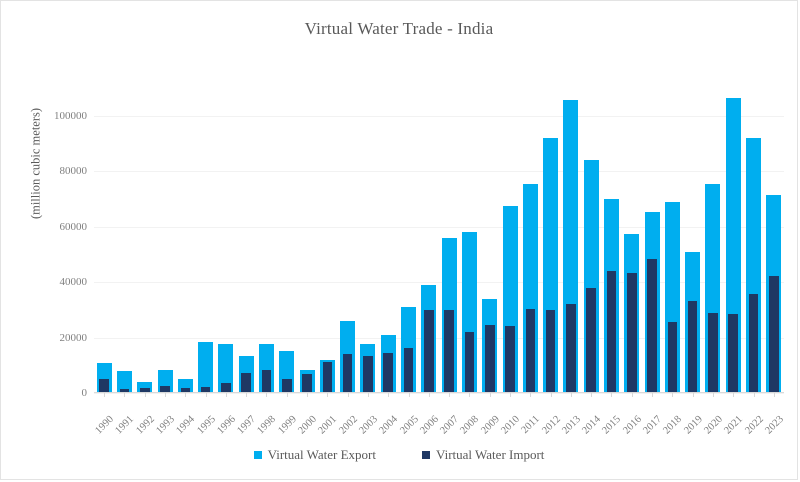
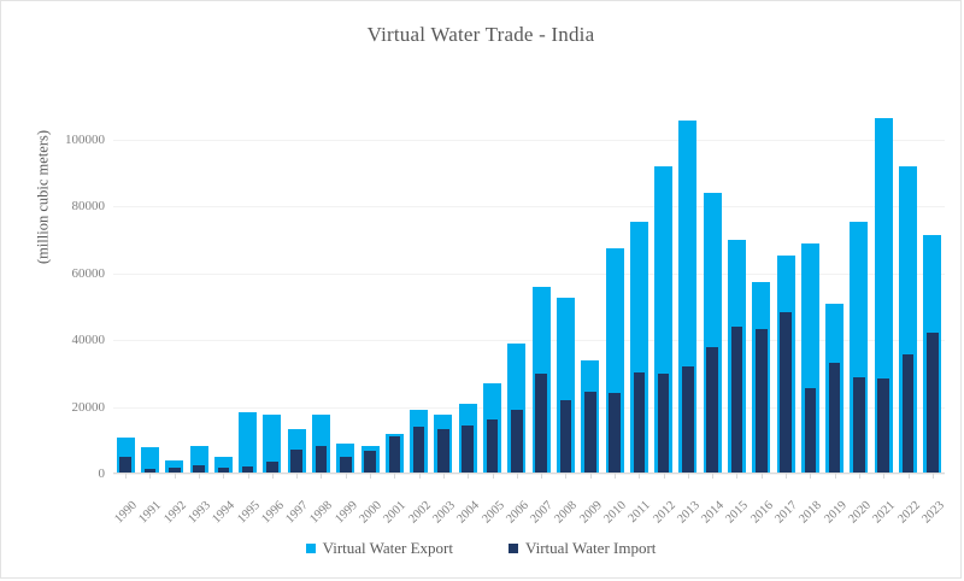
Virtual Water Export/1999: 15000 -> 9000
Virtual Water Export/2002: 26000 -> 19000
Virtual Water Export/2005: 31000 -> 27000
Virtual Water Import/2006: 30000 -> 19000
Virtual Water Export/2008: 58000 -> 52000
